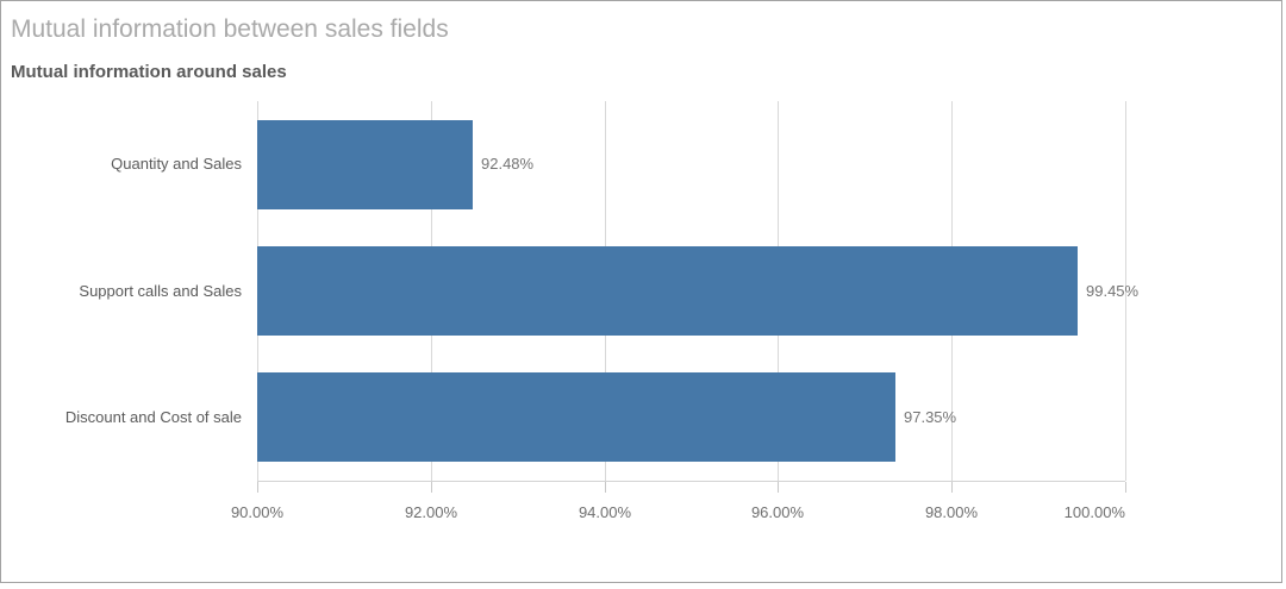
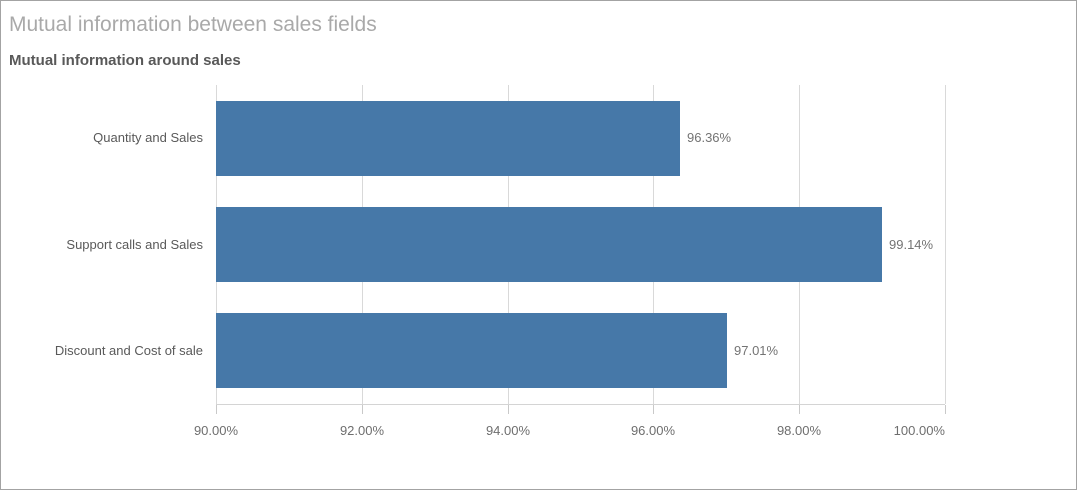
Quantity and Sales: 92.48% -> 96.36%
Support calls and Sales: 99.45% -> 99.14%
Discount and Cost of sale: 97.35% -> 97.01%
